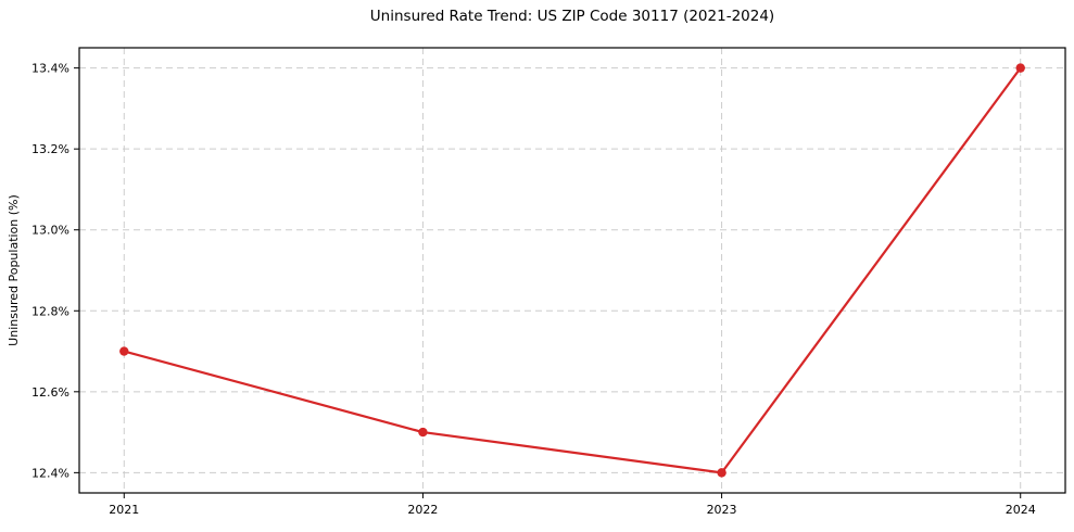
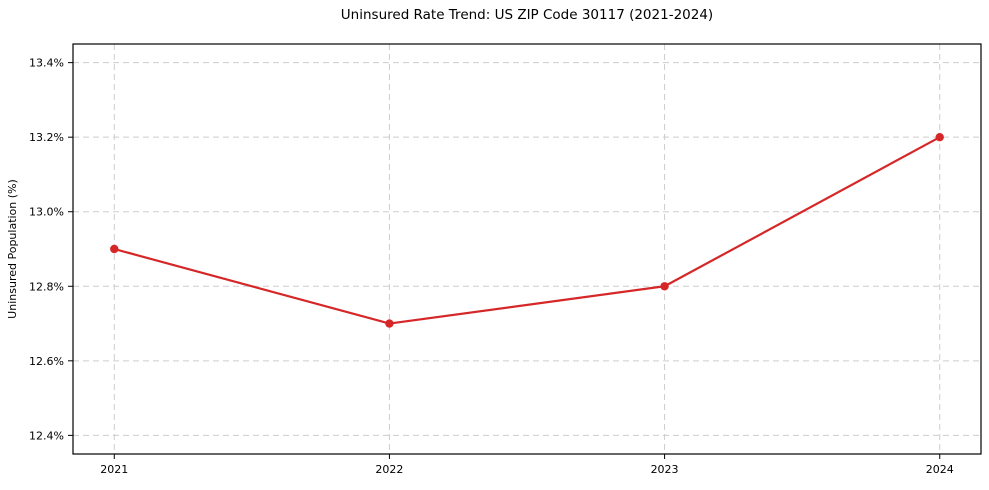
2021: 12.7% -> 12.9%
2022: 12.5% -> 12.7%
2023: 12.4% -> 12.8%
2024: 13.4% -> 13.2%
